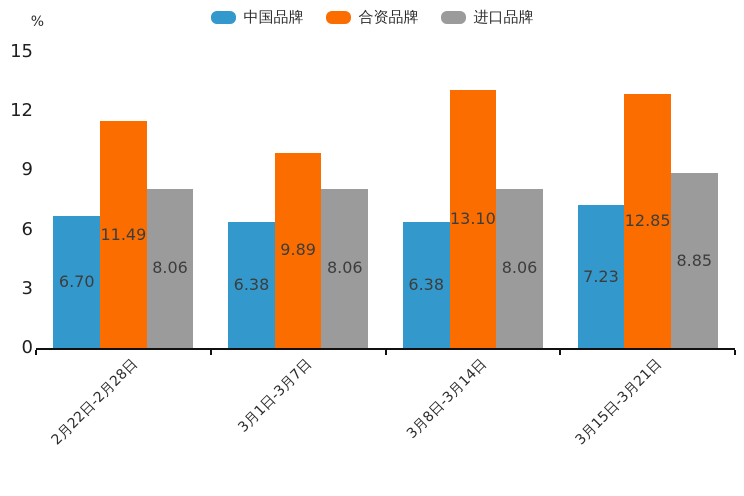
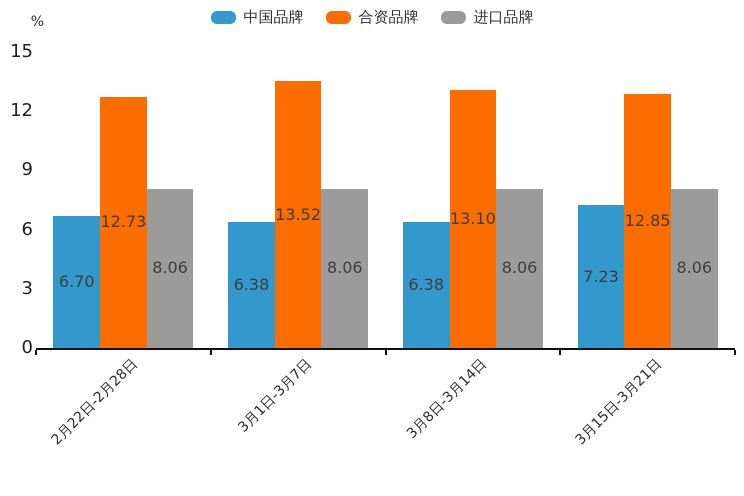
合资品牌/2月22日-2月28日: 11.49 -> 12.73
合资品牌/3月1日-3月7日: 9.89 -> 13.52
进口品牌/3月15日-3月21日: 8.85 -> 8.06
